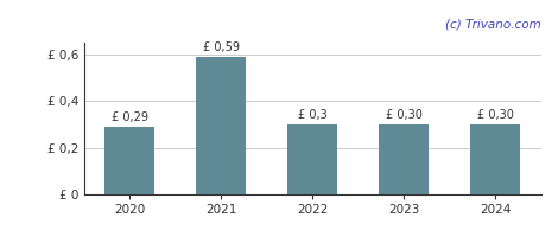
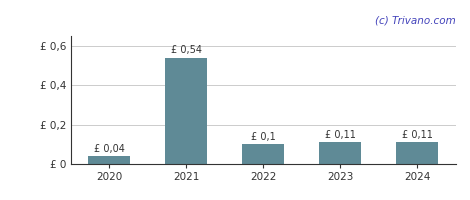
2020: 0,29 -> 0,04
2021: 0,59 -> 0,54
2022: 0,3 -> 0,1
2023: 0,30 -> 0,11
2024: 0,30 -> 0,11
